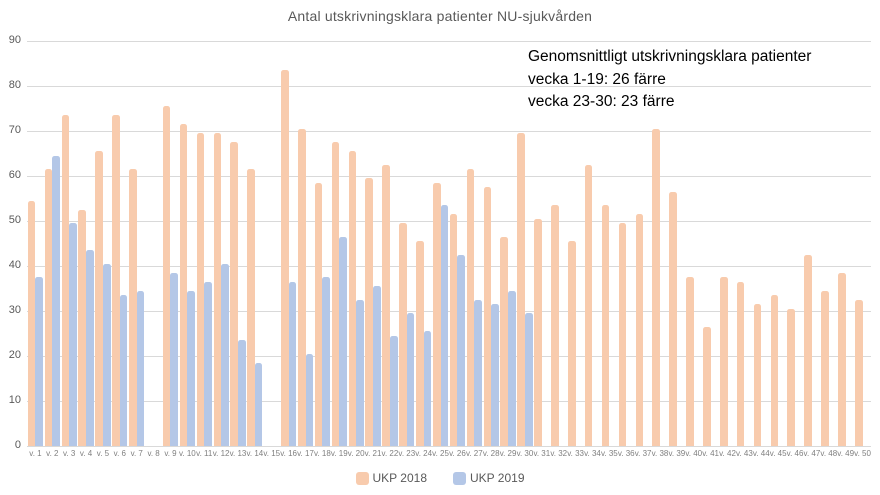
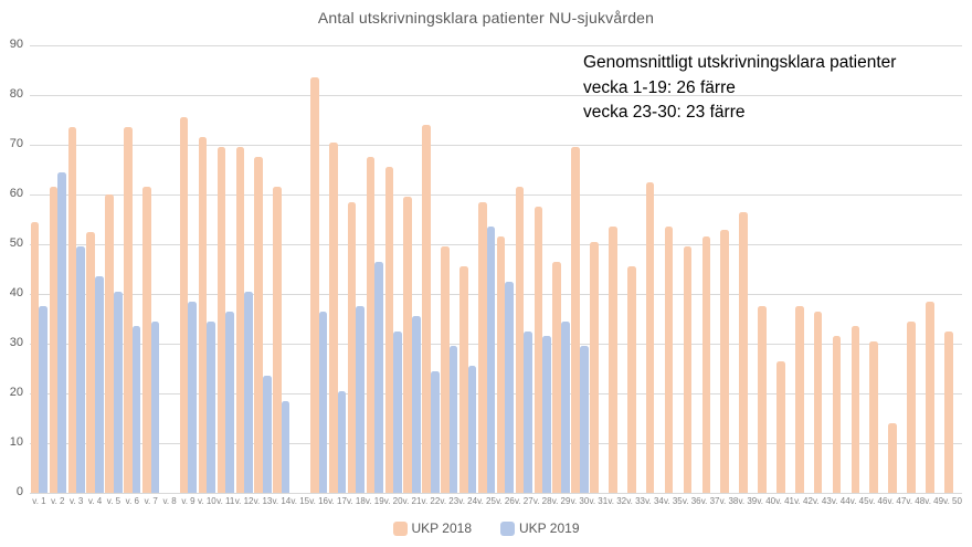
UKP 2018/v. 5: 66 -> 60
UKP 2018/v. 22: 62 -> 74
UKP 2018/v. 38: 70 -> 53
UKP 2018/v. 47: 42 -> 14
